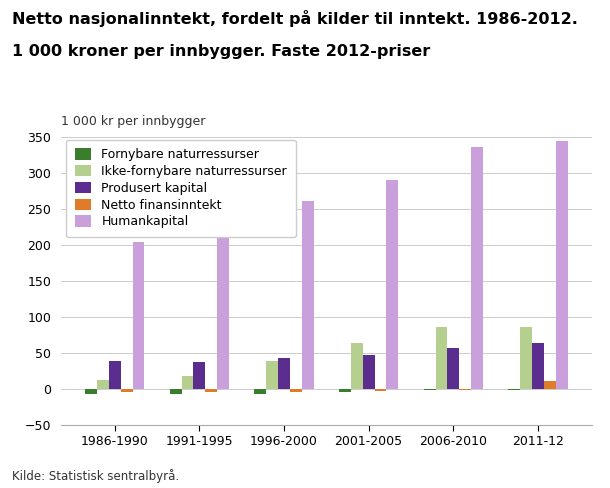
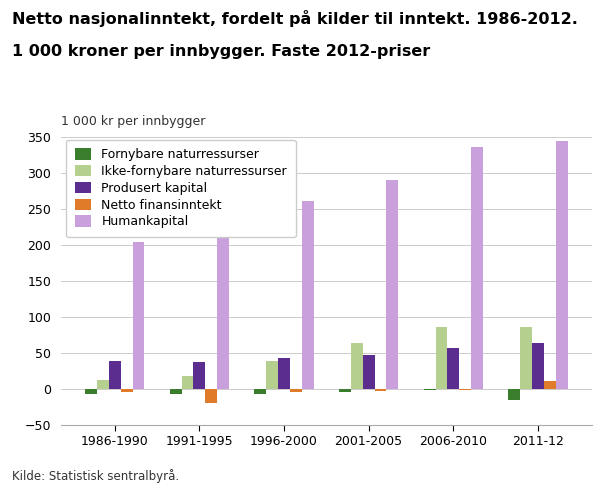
Netto finansinntekt/1991-1995: -5 -> -20
Fornybare naturressurser/2011-12: -2 -> -16
